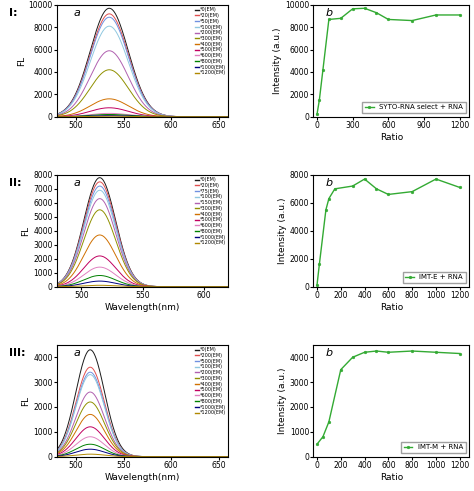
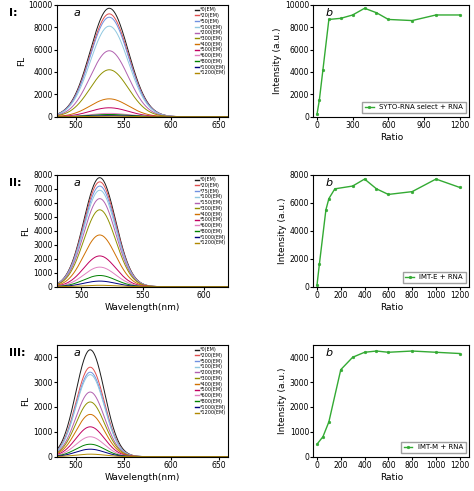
300: 9600 -> 9100
